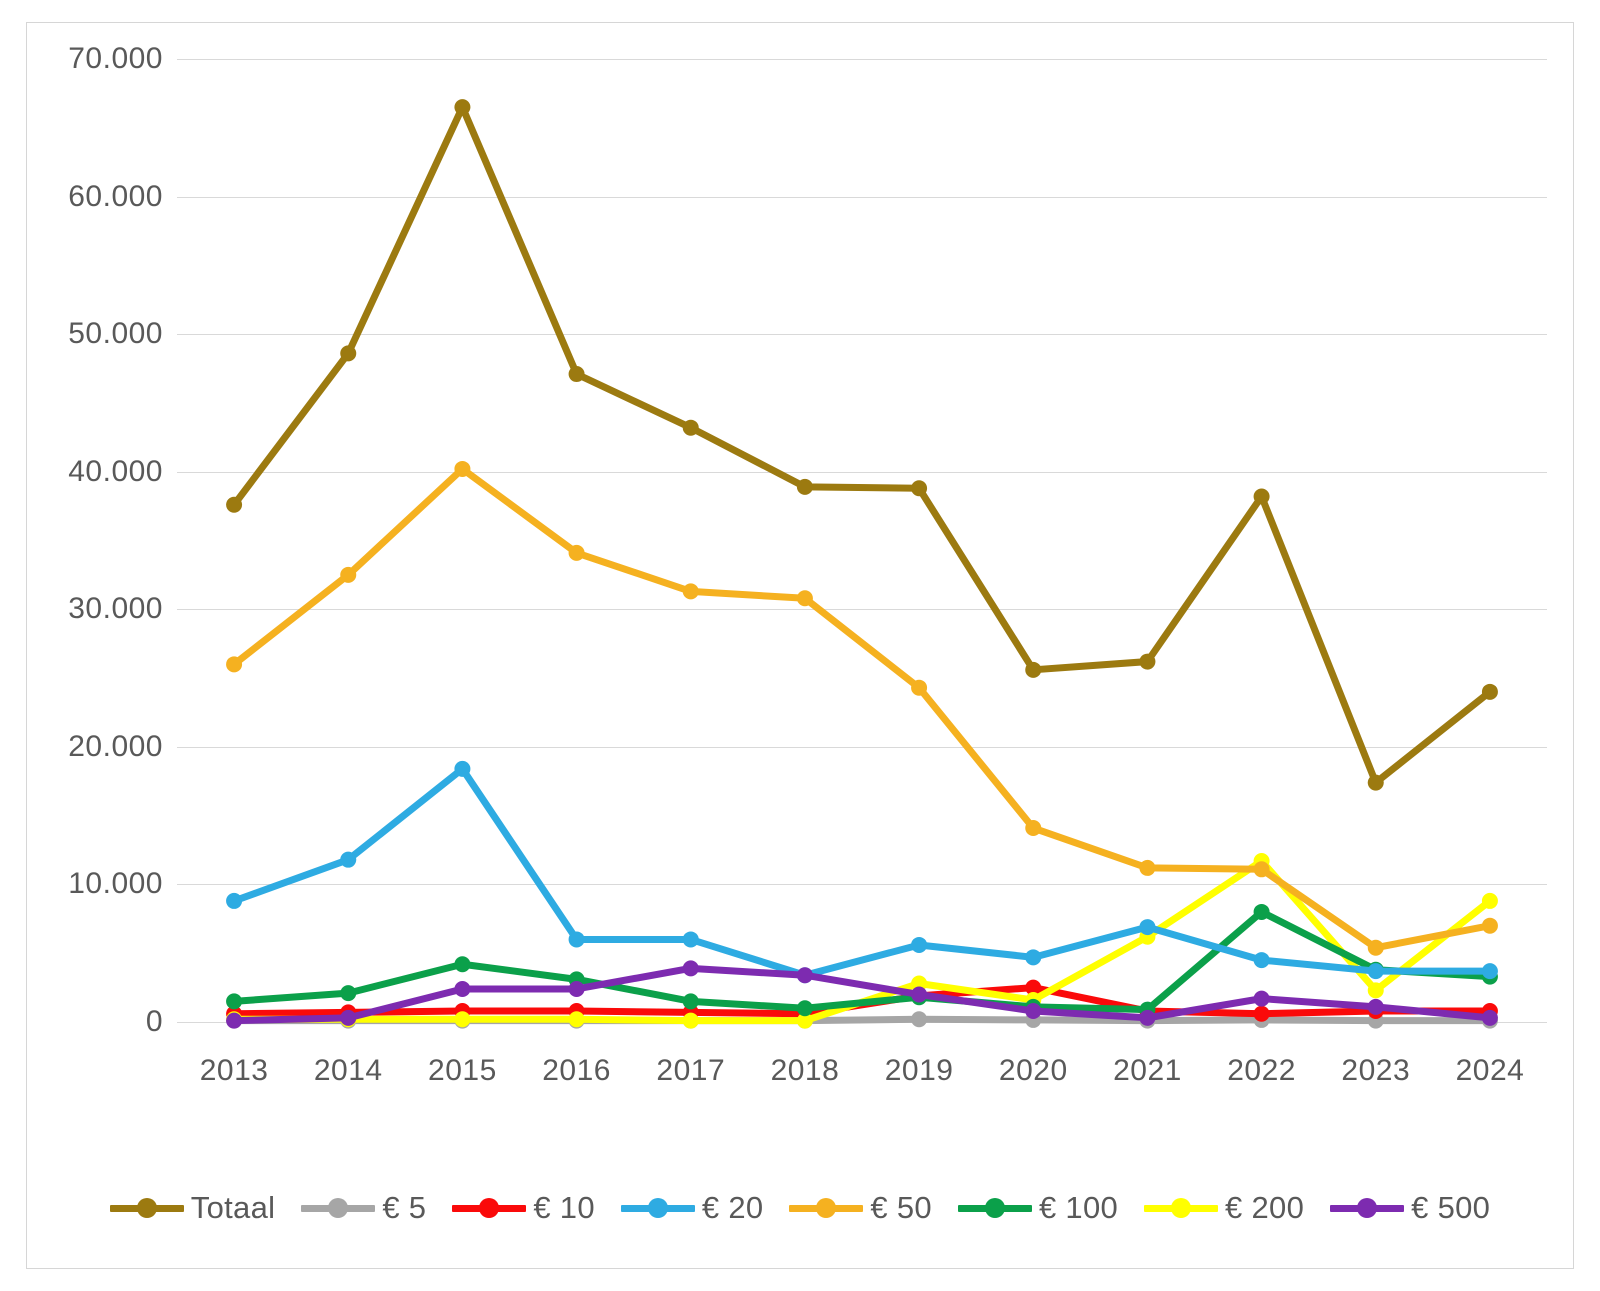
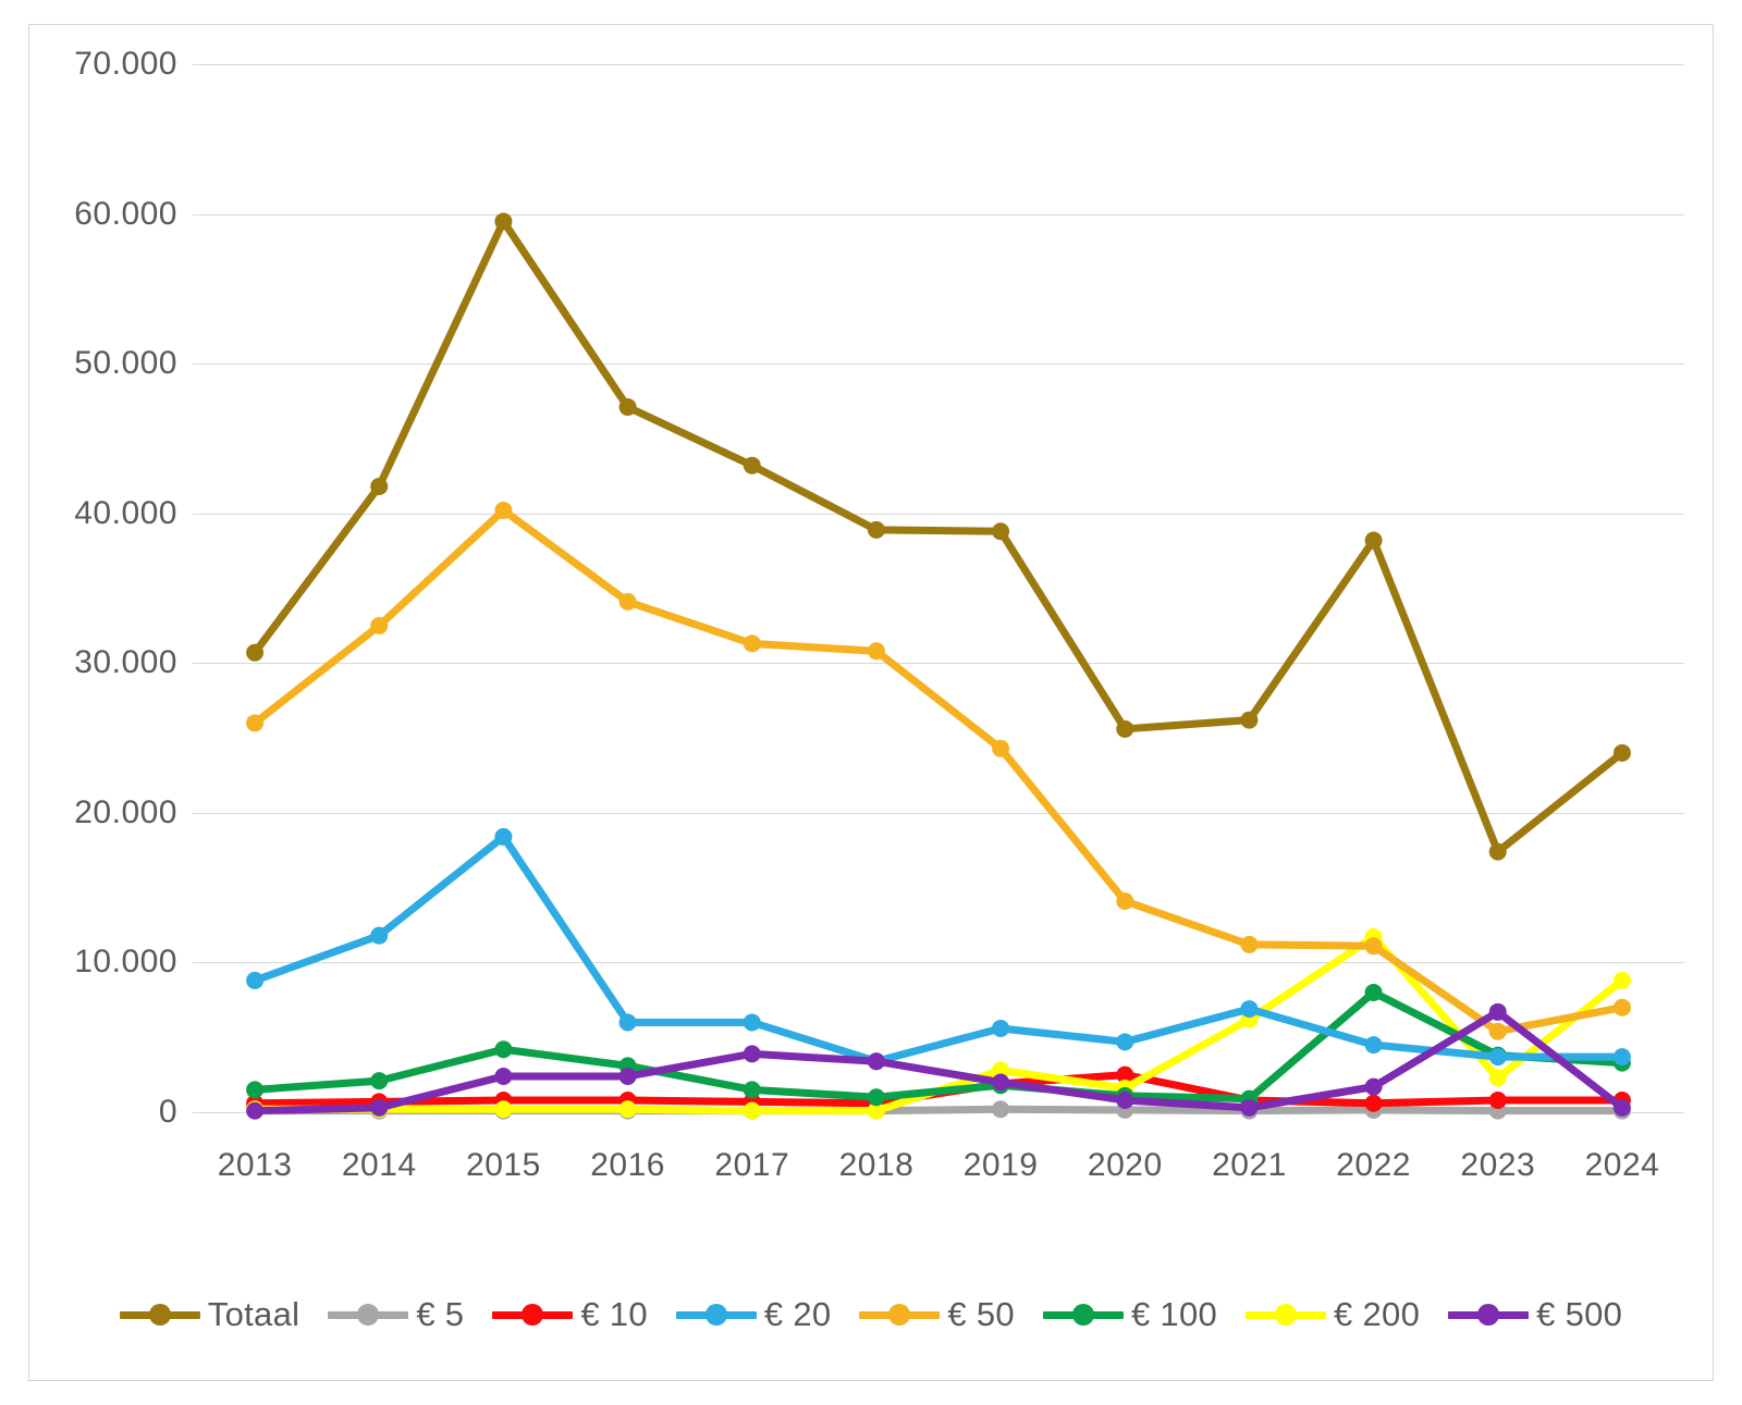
Totaal/2013: 37600 -> 30700
Totaal/2014: 48600 -> 41800
Totaal/2015: 66500 -> 59500
€ 500/2023: 1100 -> 6700
